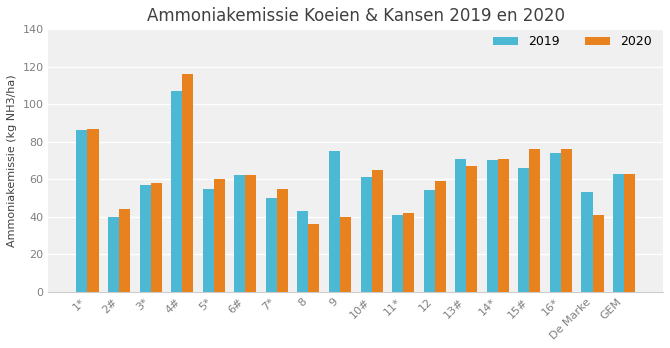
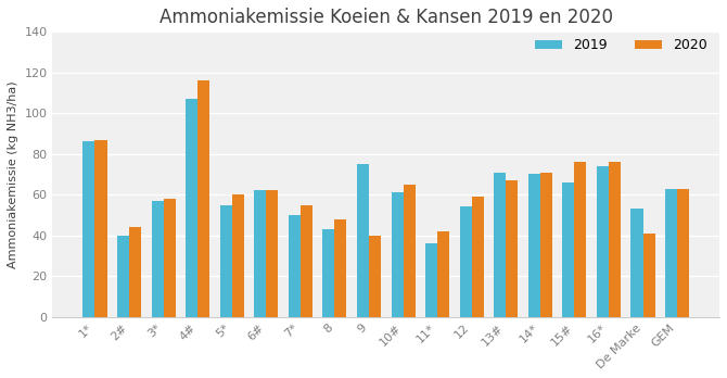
2020/8: 36 -> 48
2019/11*: 41 -> 36
